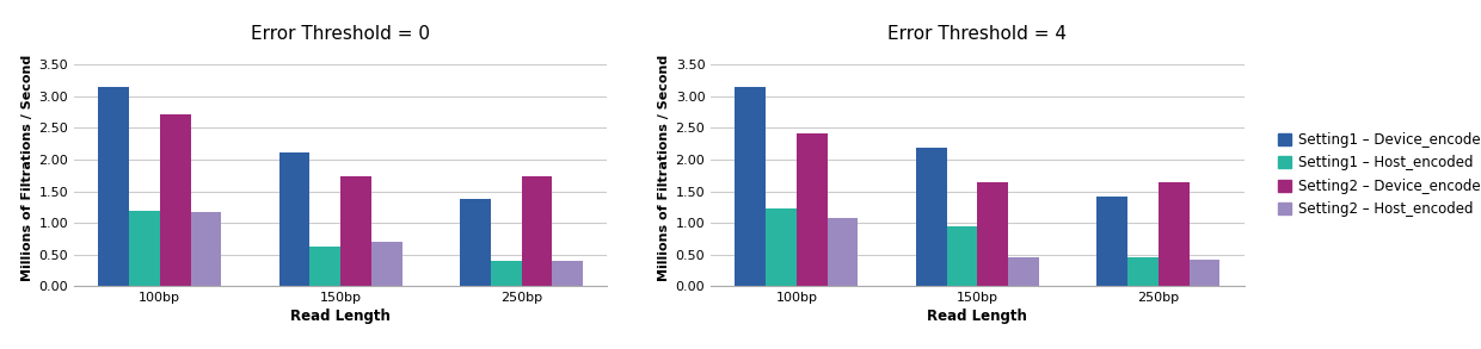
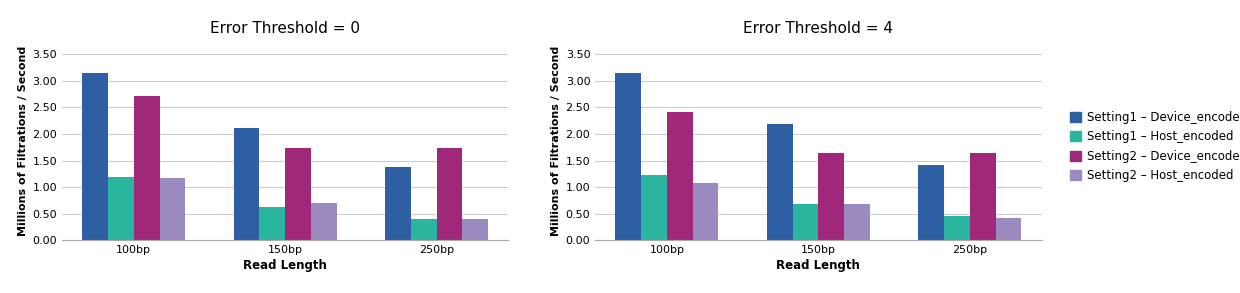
Error Threshold = 4/Setting1 – Host_encoded/150bp: 0.94 -> 0.68
Error Threshold = 4/Setting2 – Host_encoded/150bp: 0.46 -> 0.68
